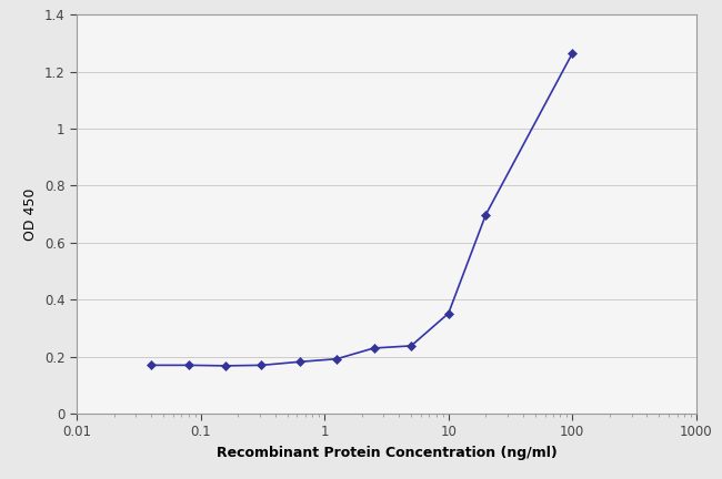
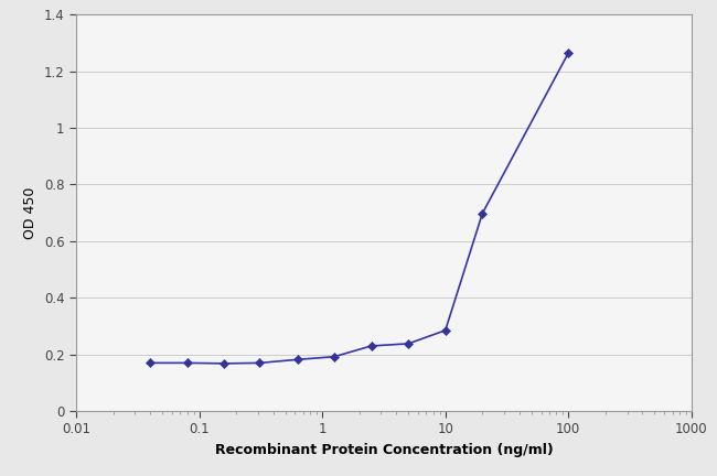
10: 0.352 -> 0.285
